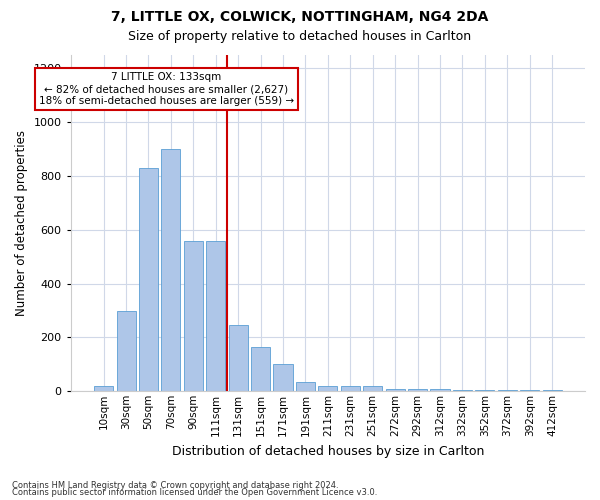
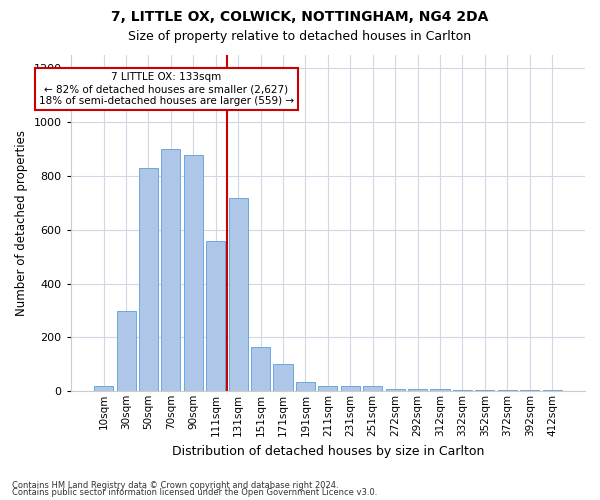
90sqm: 560 -> 880
131sqm: 245 -> 720
